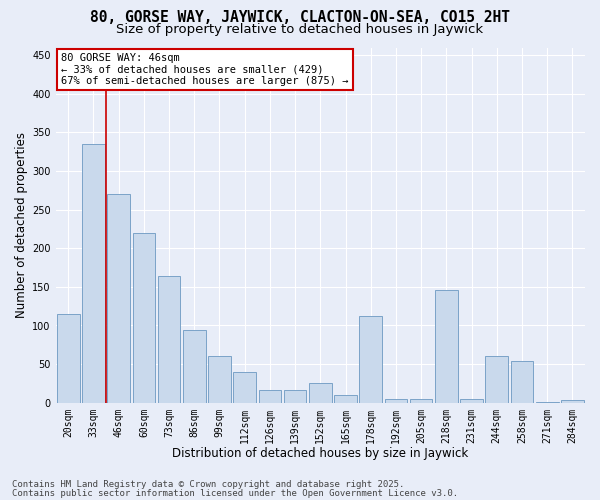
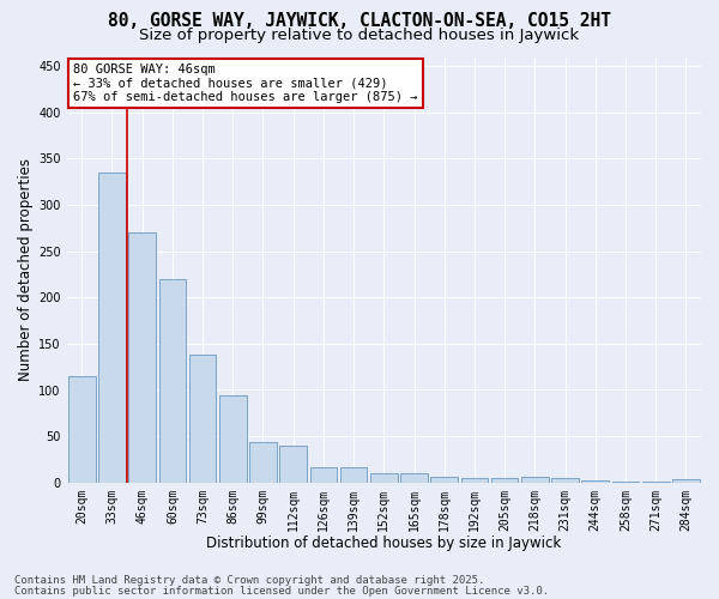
73sqm: 164 -> 138
99sqm: 60 -> 44
152sqm: 26 -> 10
178sqm: 112 -> 6
218sqm: 146 -> 6
244sqm: 60 -> 2
258sqm: 54 -> 1
